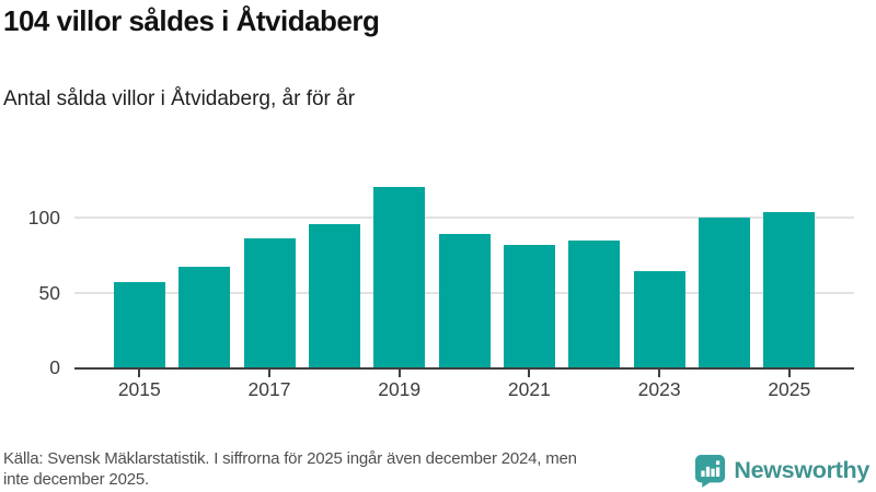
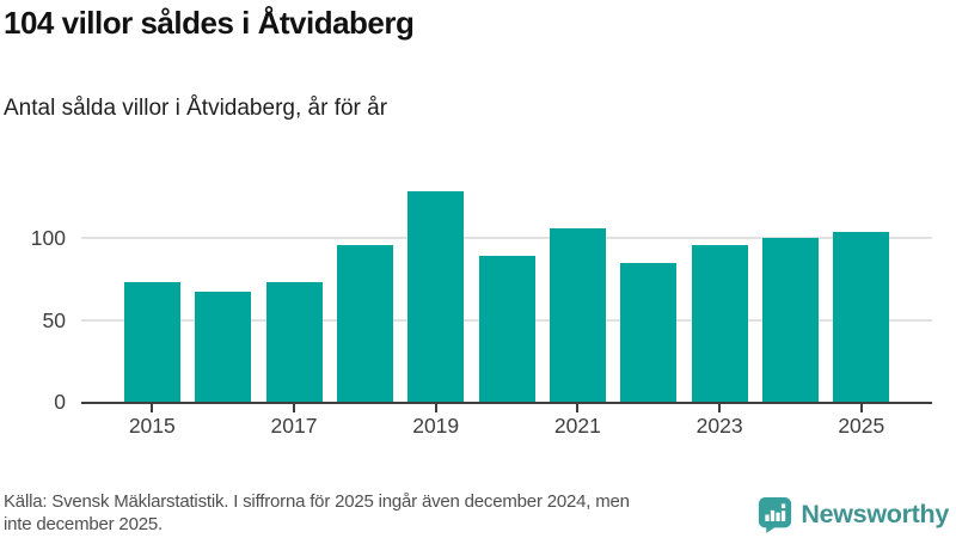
2015: 57 -> 73
2017: 86 -> 73
2019: 121 -> 129
2021: 82 -> 106
2023: 64 -> 96
